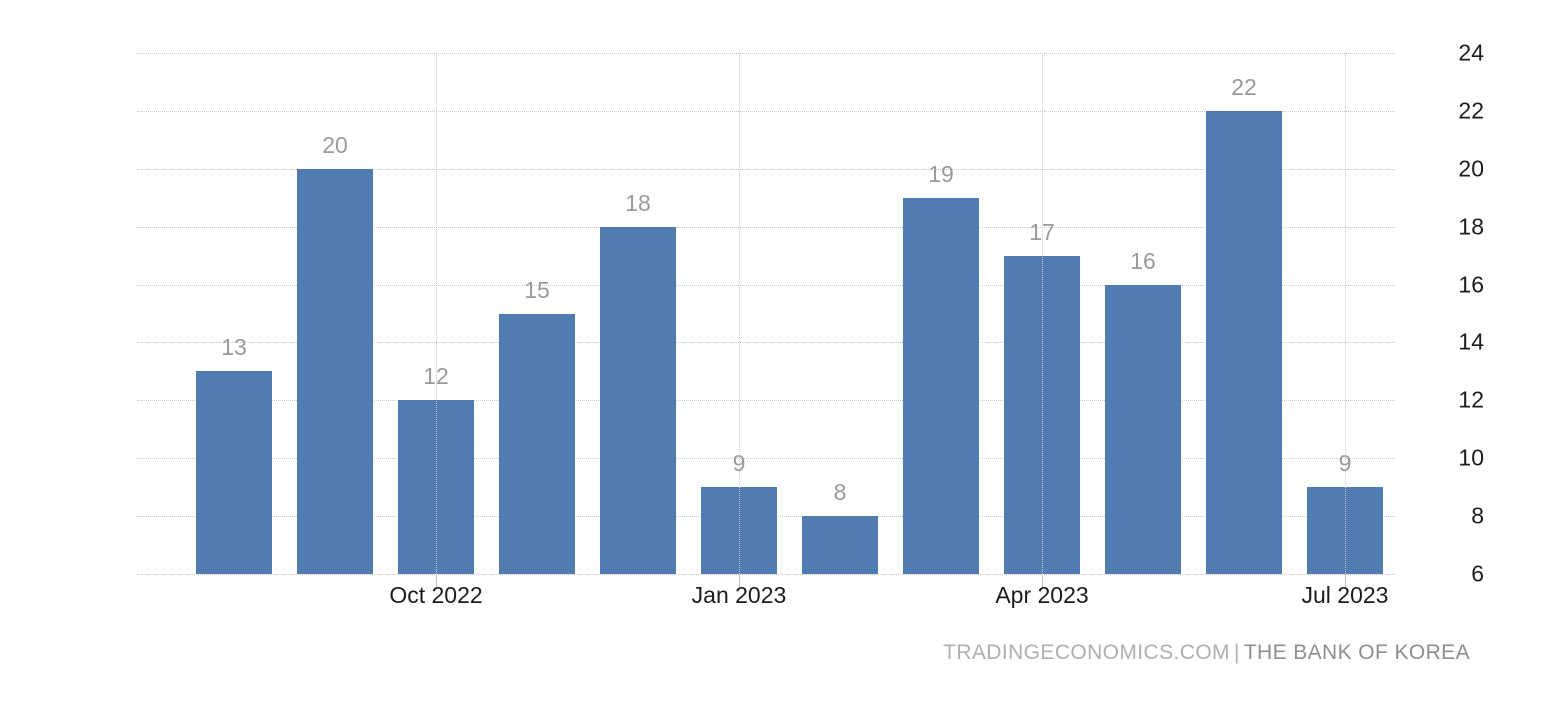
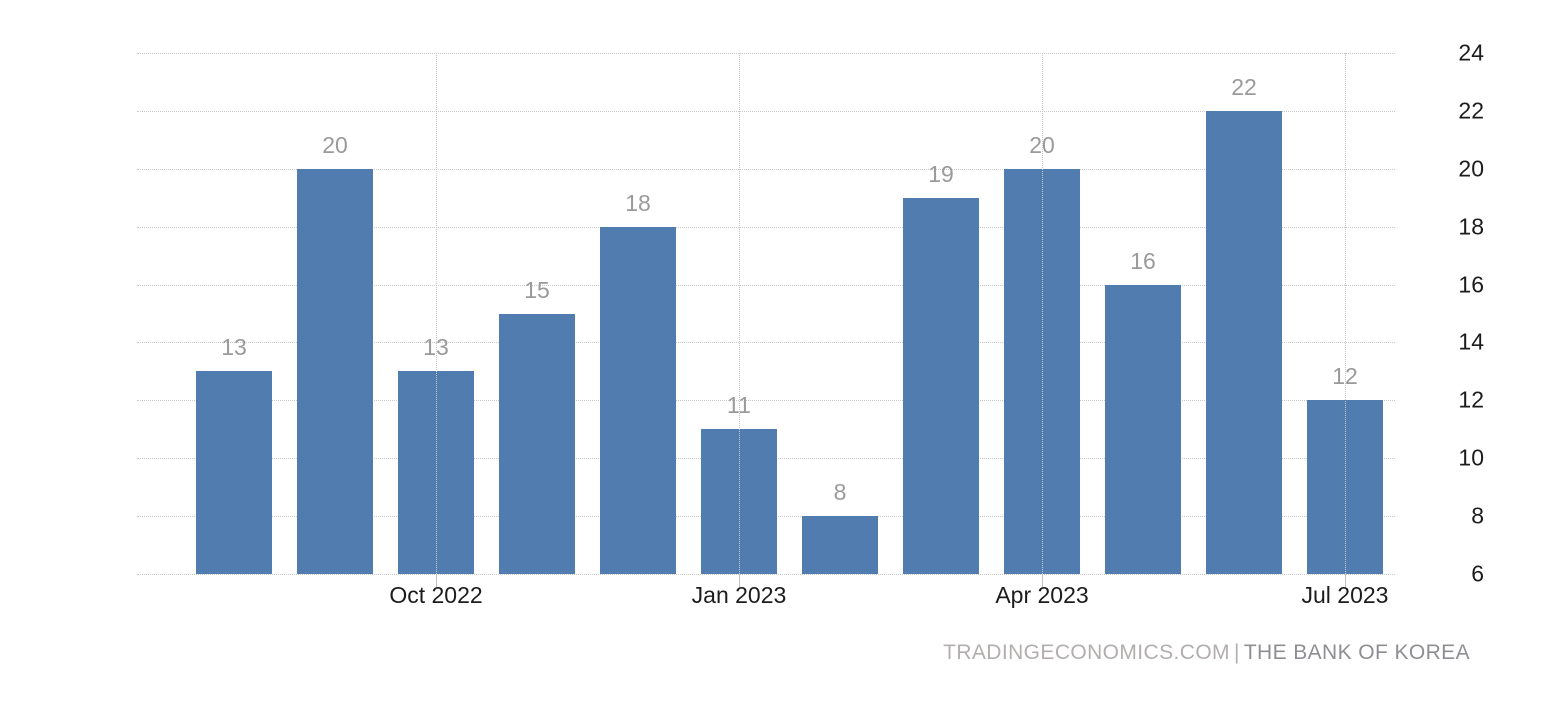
Oct 2022: 12 -> 13
Jan 2023: 9 -> 11
Apr 2023: 17 -> 20
Jul 2023: 9 -> 12
